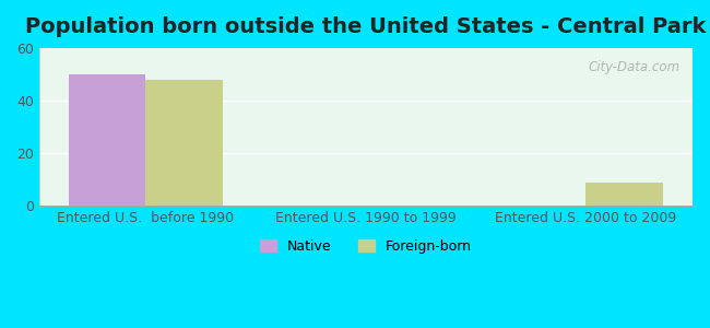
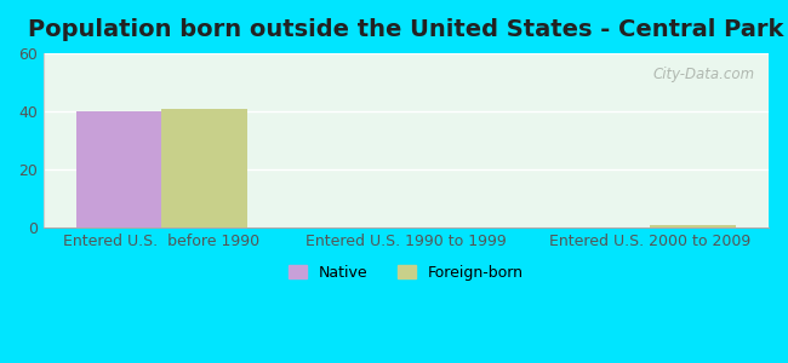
Native/Entered U.S. before 1990: 50 -> 40
Foreign-born/Entered U.S. before 1990: 48 -> 41
Foreign-born/Entered U.S. 2000 to 2009: 9 -> 1
